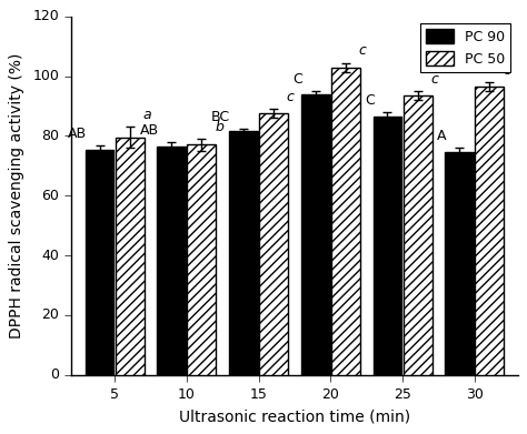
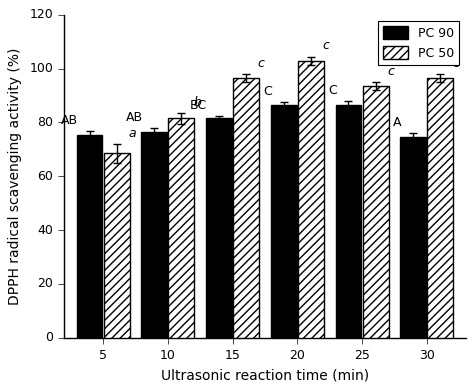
PC 50/5: 79.5 -> 68.5
PC 50/10: 77.0 -> 81.5
PC 50/15: 87.5 -> 96.5
PC 90/20: 94.0 -> 86.5
